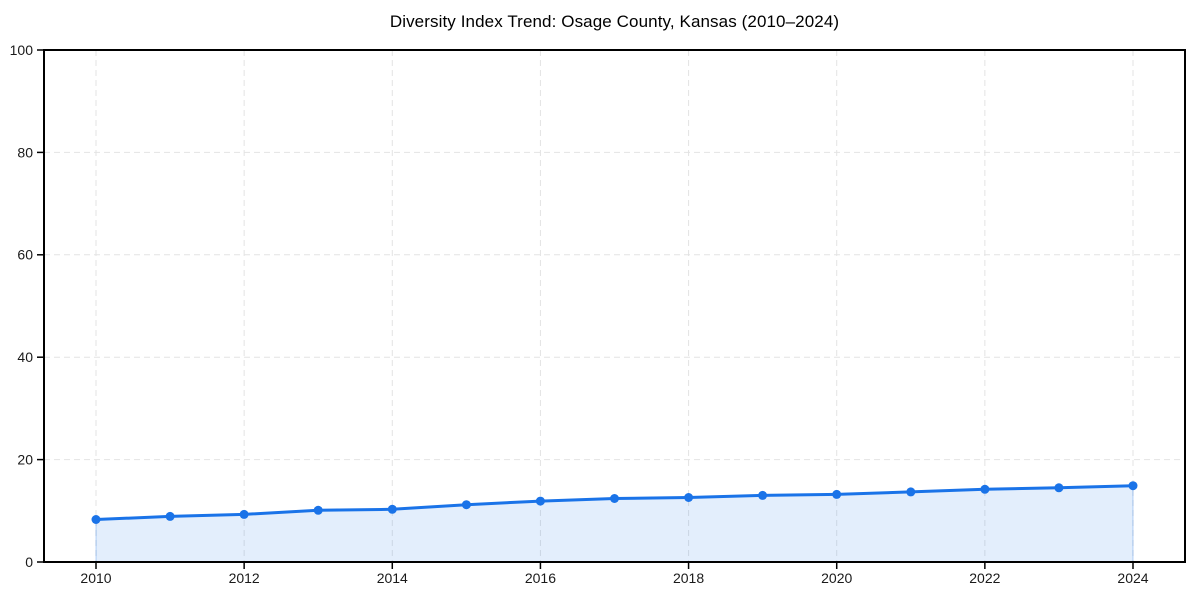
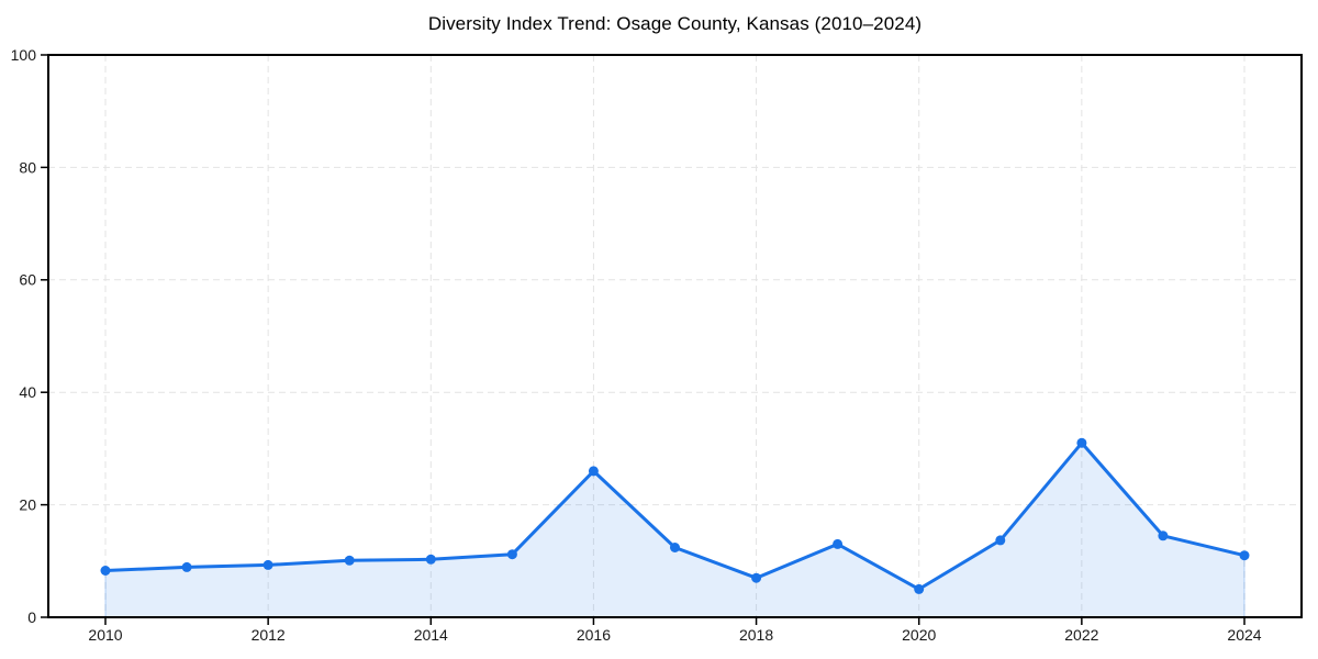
2016: 12 -> 26
2018: 13 -> 7
2020: 13 -> 5
2022: 14 -> 31
2024: 15 -> 11
